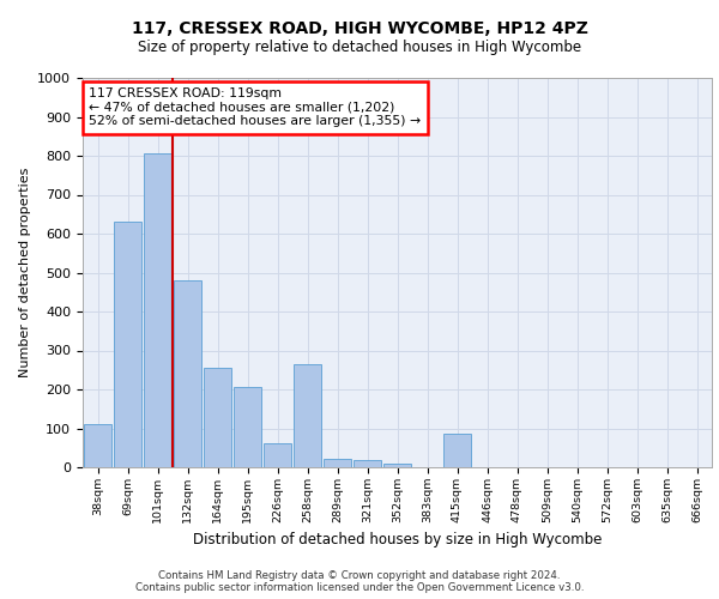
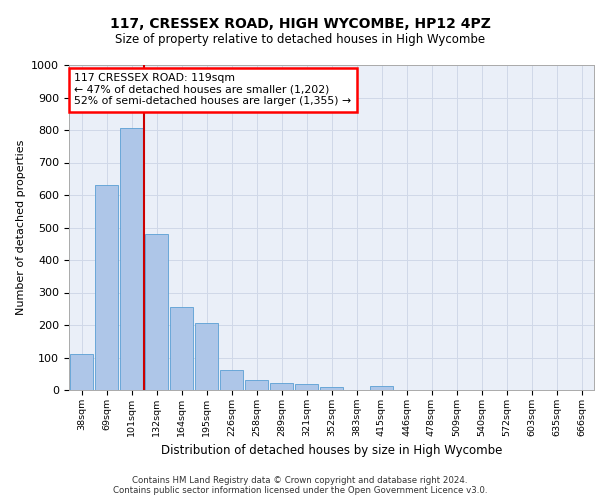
258sqm: 265 -> 30
415sqm: 85 -> 13
